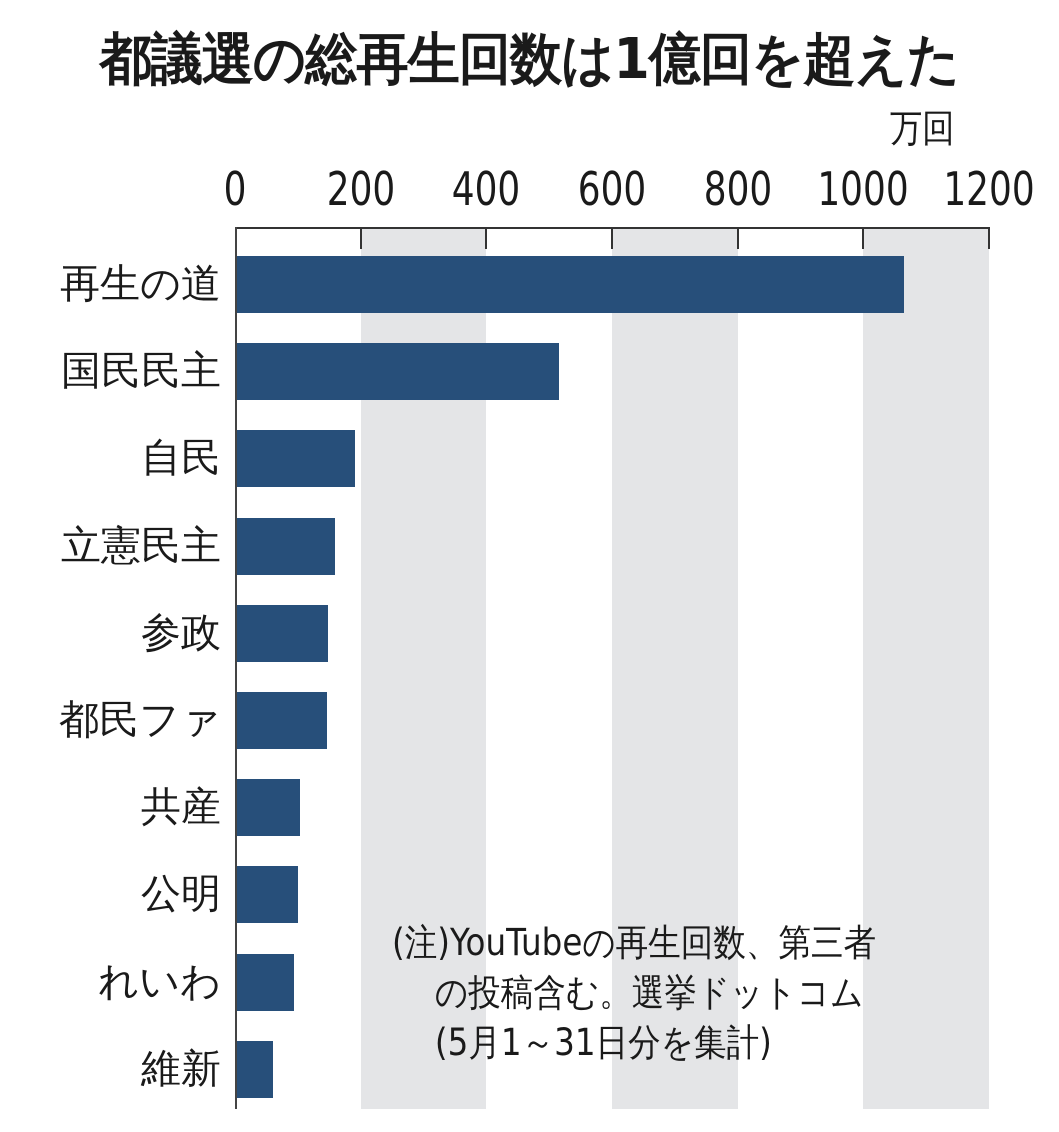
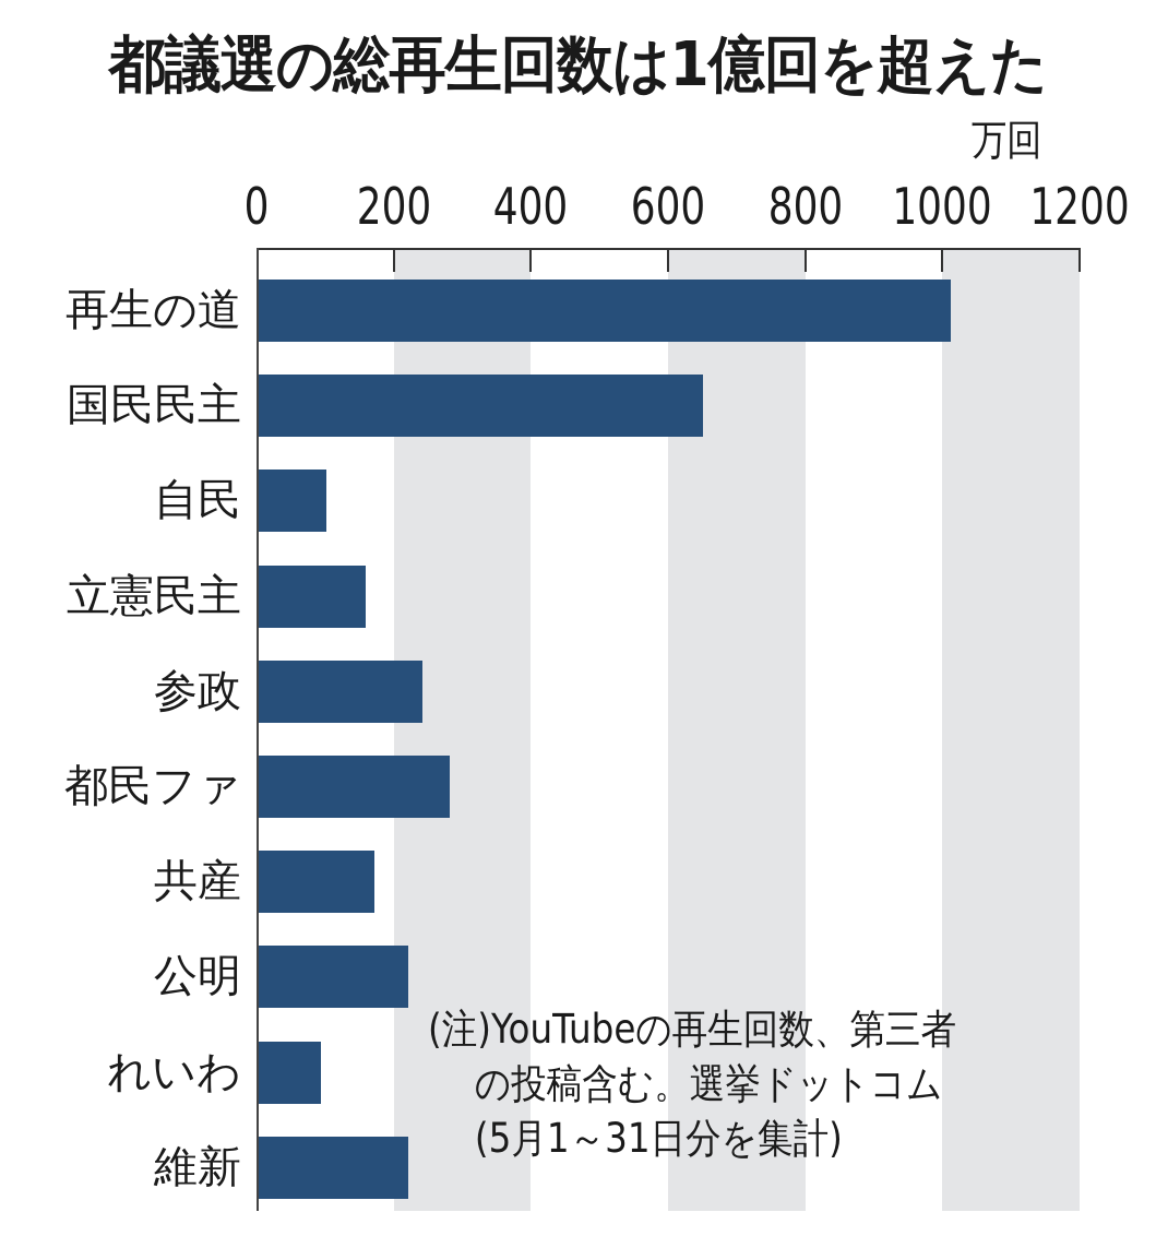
再生の道: 1060 -> 1010
国民民主: 510 -> 650
自民: 190 -> 100
参政: 150 -> 240
都民ファ: 140 -> 280
共産: 100 -> 170
公明: 100 -> 220
維新: 60 -> 220
